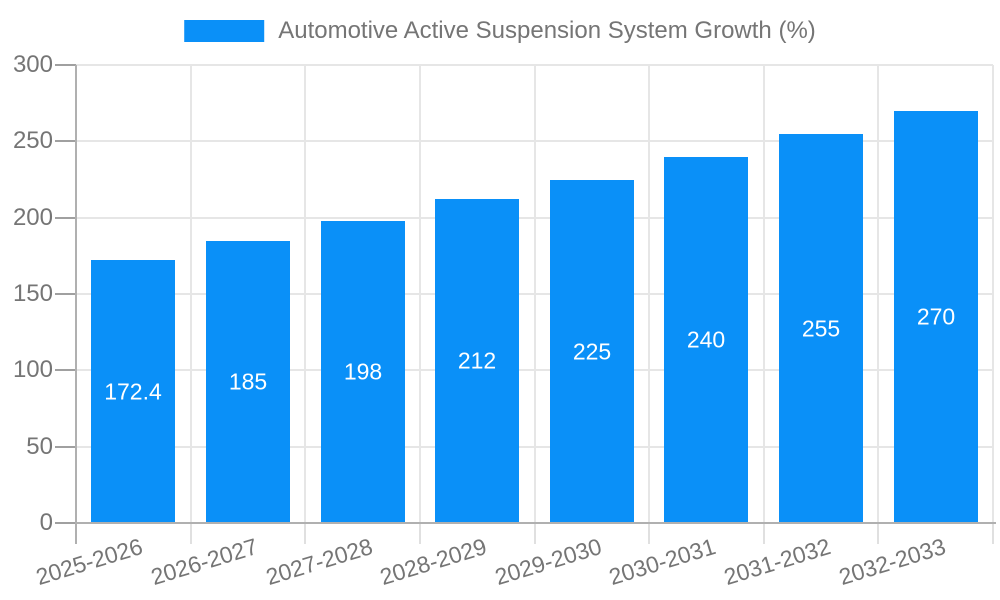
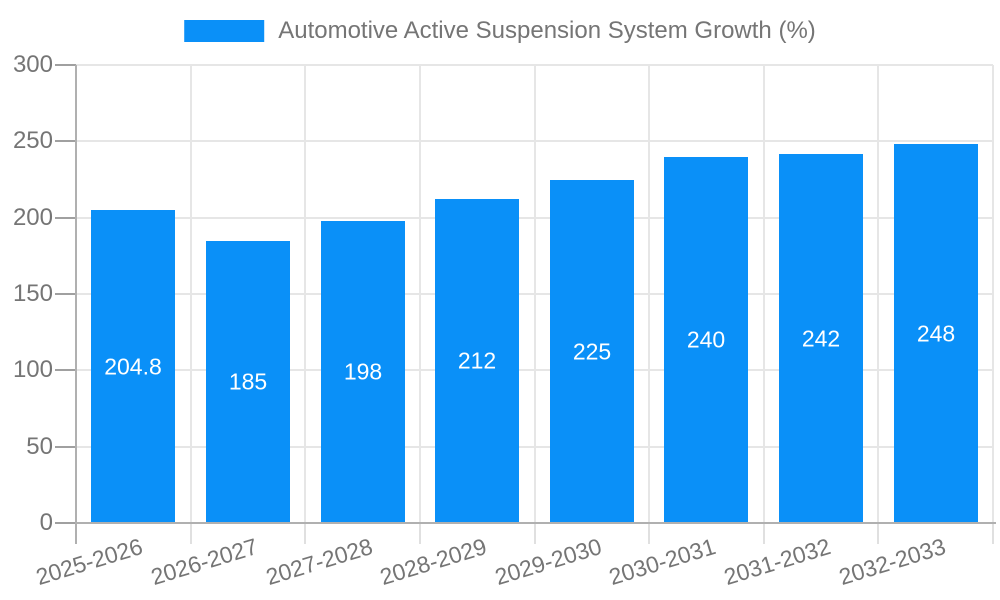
2025-2026: 172.4 -> 204.8
2031-2032: 255 -> 242
2032-2033: 270 -> 248
